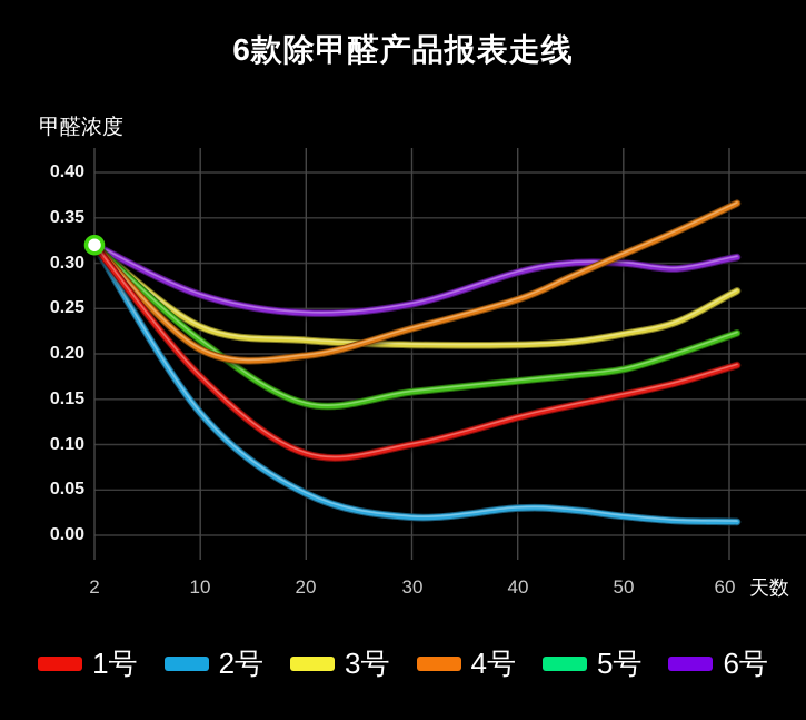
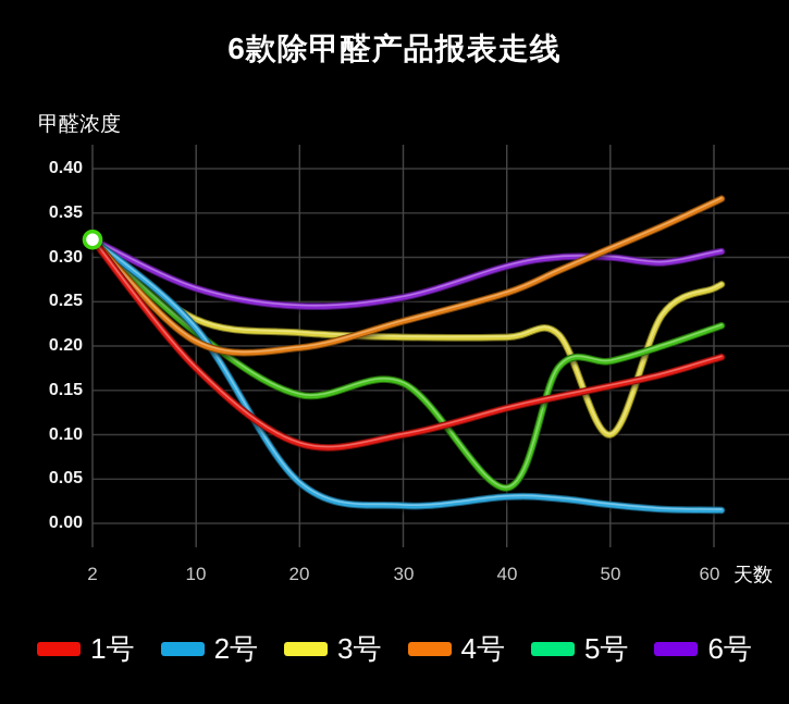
2号/10: 0.14 -> 0.22
5号/40: 0.17 -> 0.04
3号/50: 0.22 -> 0.10
